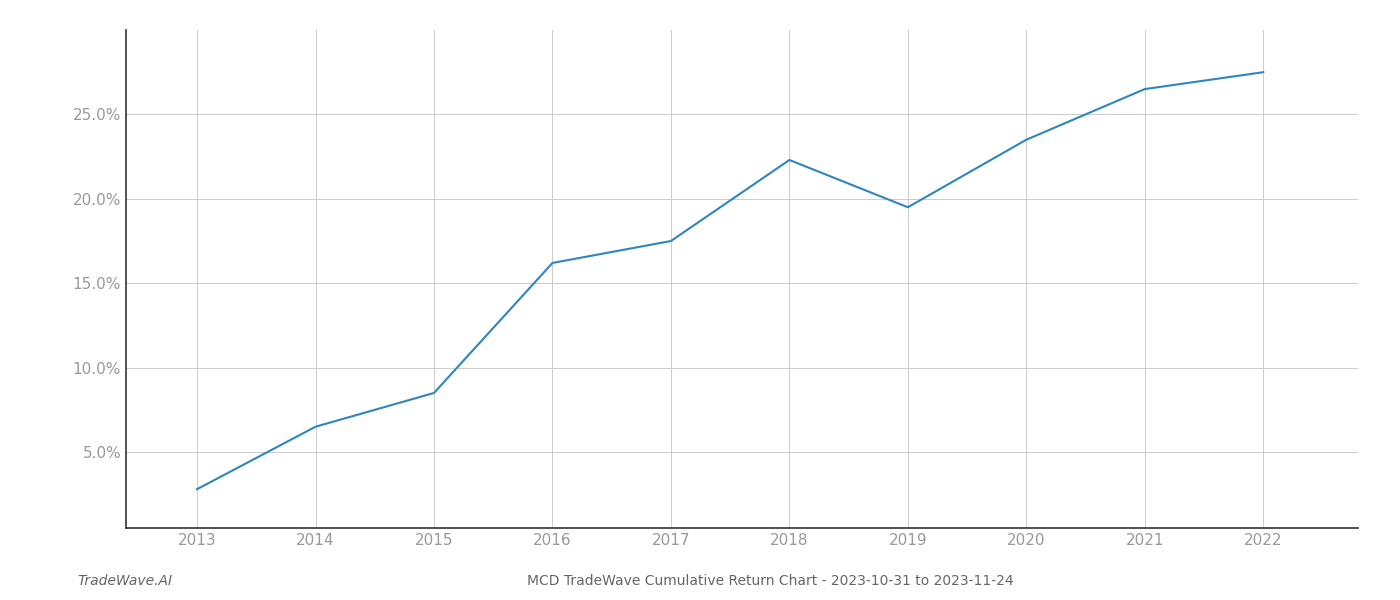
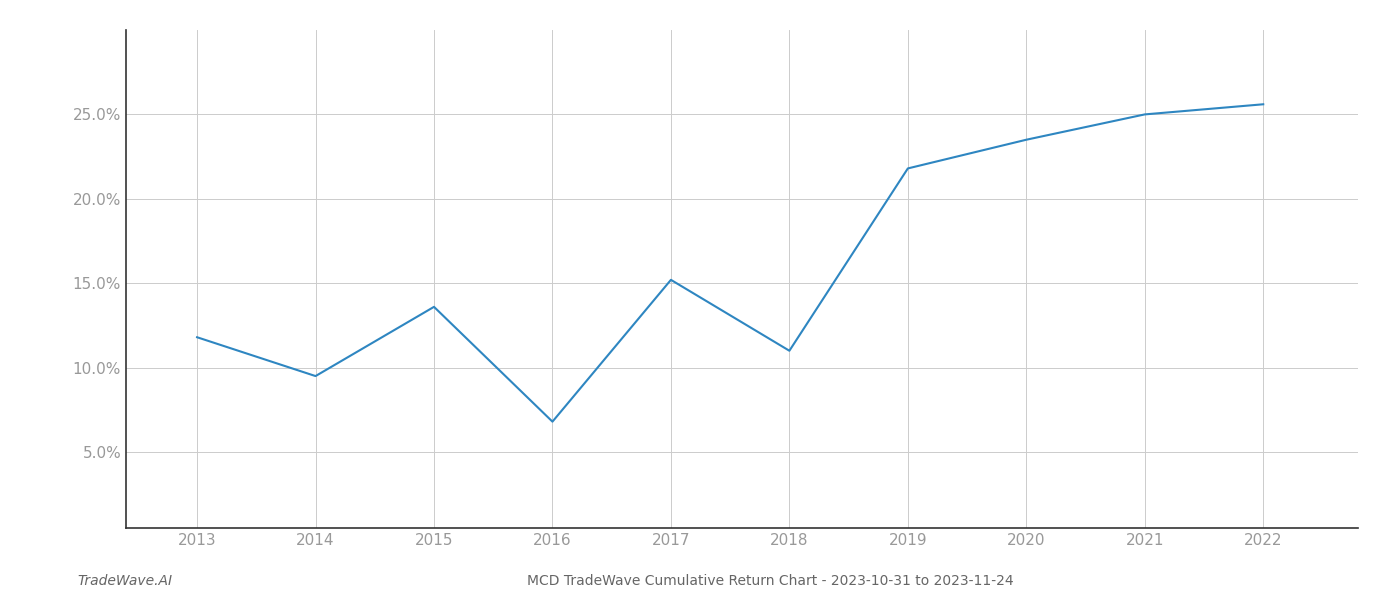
2013: 2.8% -> 11.8%
2014: 6.5% -> 9.5%
2015: 8.5% -> 13.6%
2016: 16.2% -> 6.8%
2017: 17.5% -> 15.2%
2018: 22.3% -> 11.0%
2019: 19.5% -> 21.8%
2021: 26.5% -> 25.0%
2022: 27.5% -> 25.6%
